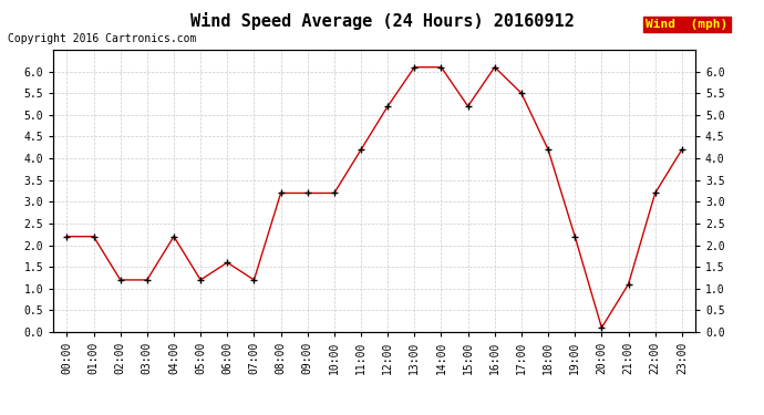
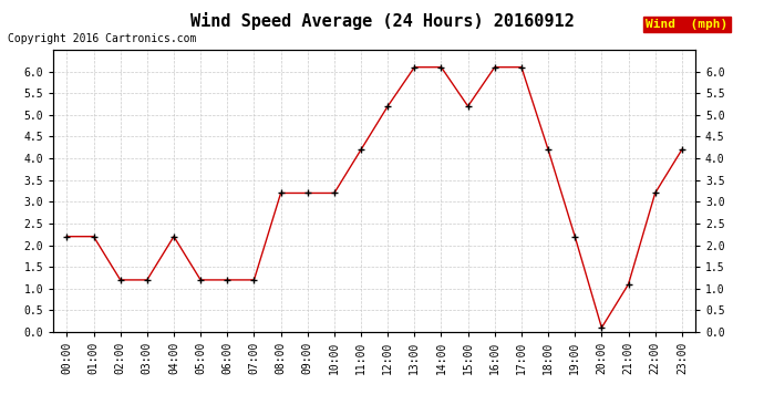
06:00: 1.6 -> 1.2
17:00: 5.5 -> 6.1
